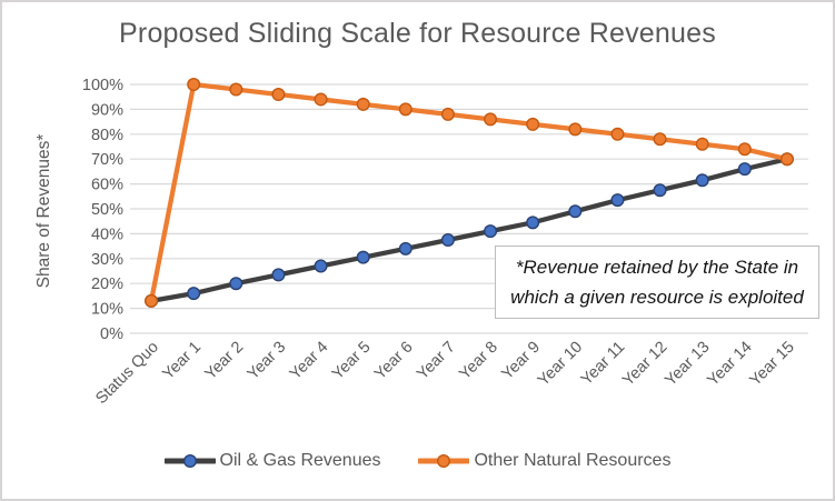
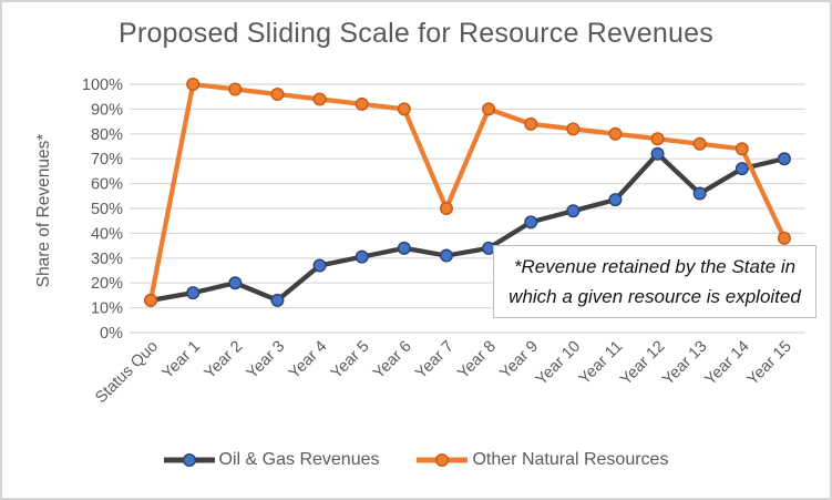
Oil & Gas Revenues/Year 3: 24% -> 13%
Oil & Gas Revenues/Year 7: 38% -> 31%
Other Natural Resources/Year 7: 88% -> 50%
Oil & Gas Revenues/Year 8: 41% -> 34%
Other Natural Resources/Year 8: 86% -> 90%
Oil & Gas Revenues/Year 12: 58% -> 72%
Oil & Gas Revenues/Year 13: 62% -> 56%
Other Natural Resources/Year 15: 70% -> 38%
